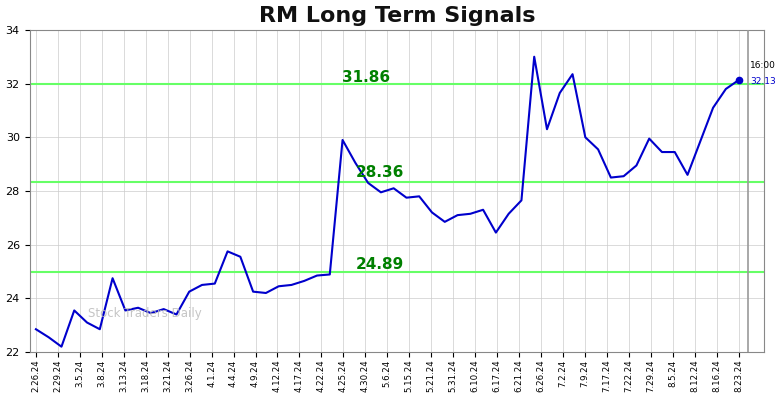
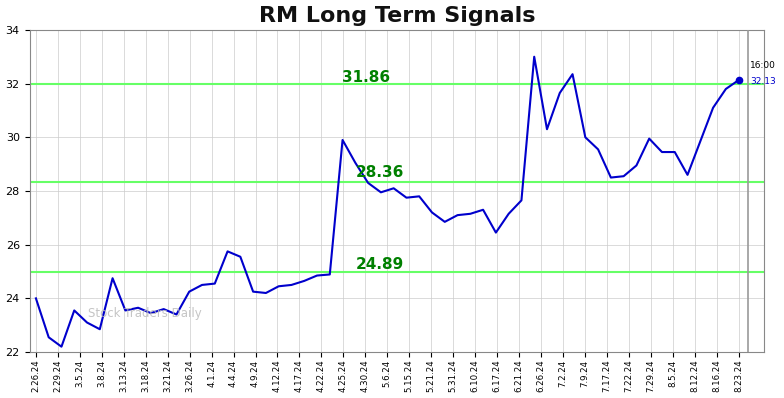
2.26.24: 22.85 -> 24.00
